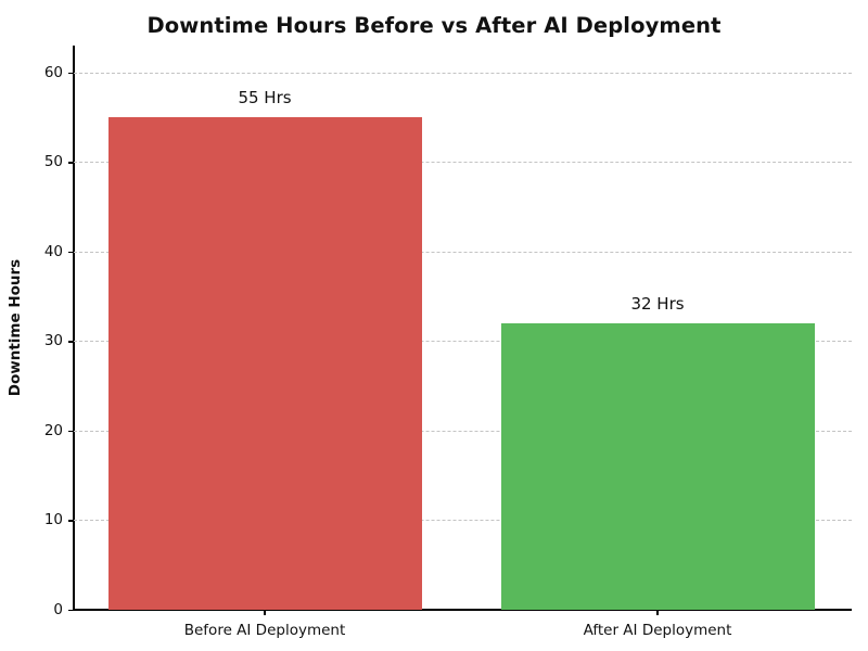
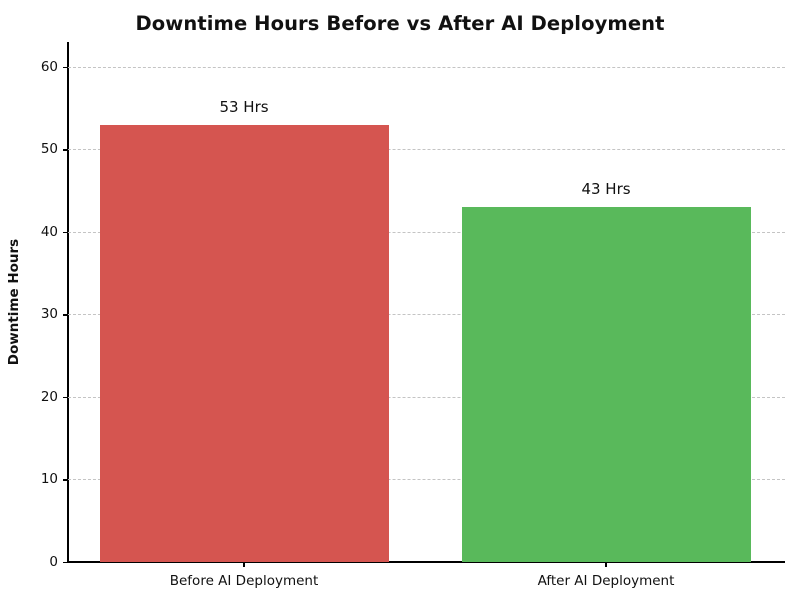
Before AI Deployment: 55 -> 53
After AI Deployment: 32 -> 43
